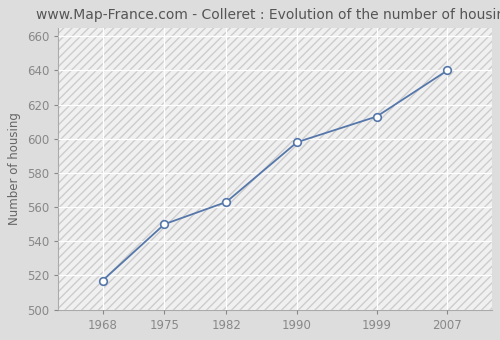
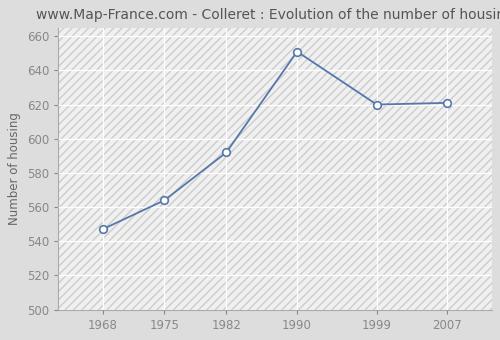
1968: 517 -> 547
1975: 550 -> 564
1982: 563 -> 592
1990: 598 -> 651
1999: 613 -> 620
2007: 640 -> 621
